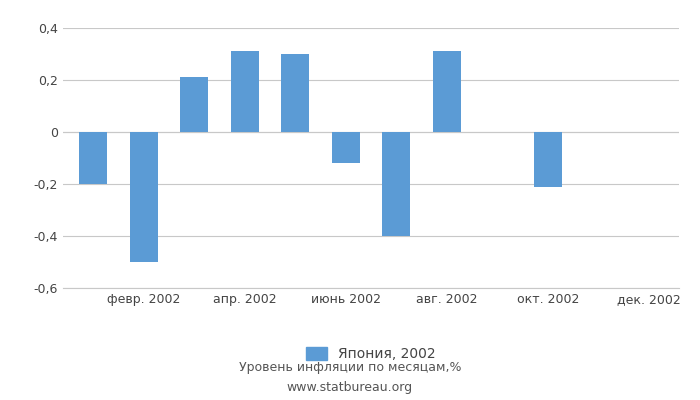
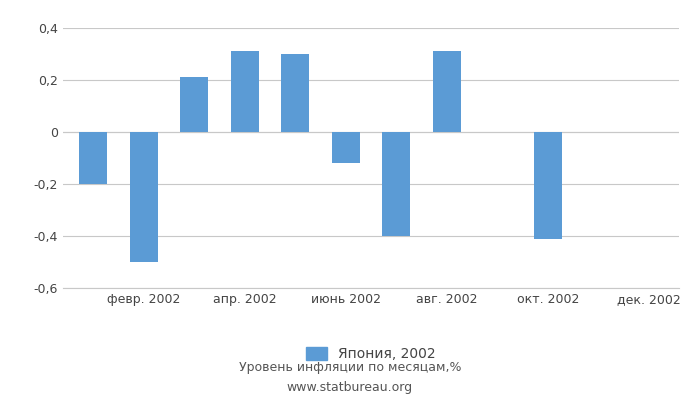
окт. 2002: -0,21 -> -0,41
